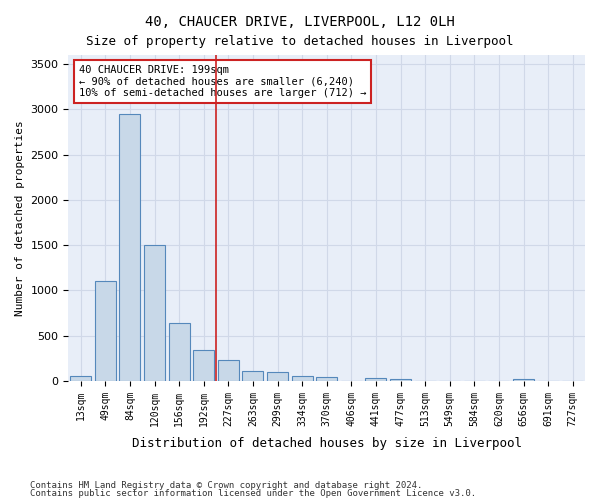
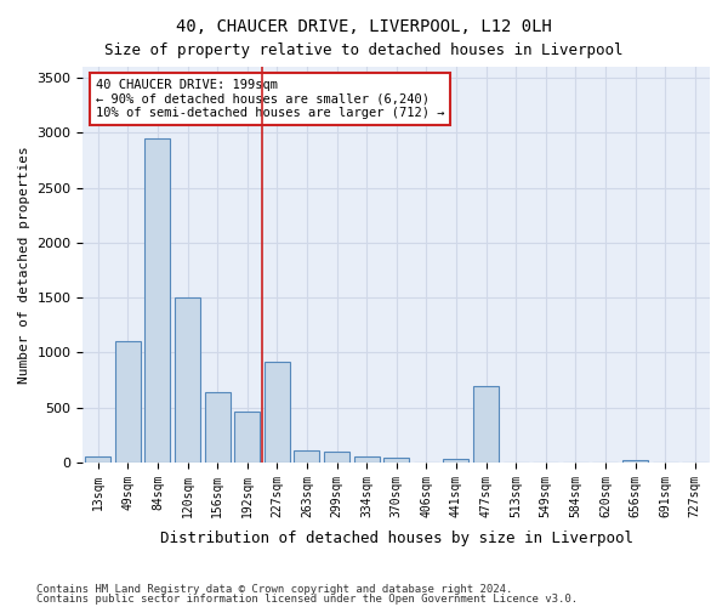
192sqm: 340 -> 460
227sqm: 230 -> 920
477sqm: 20 -> 700
